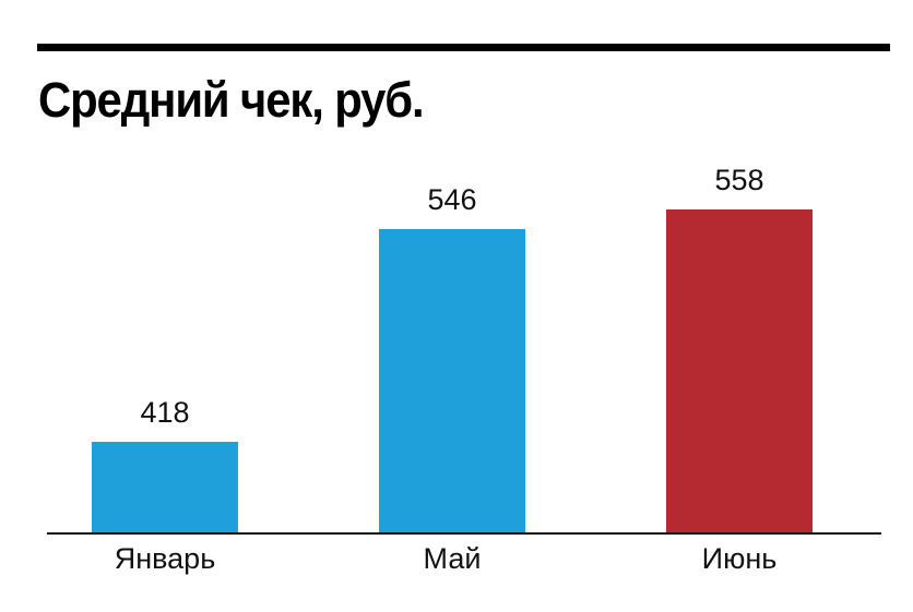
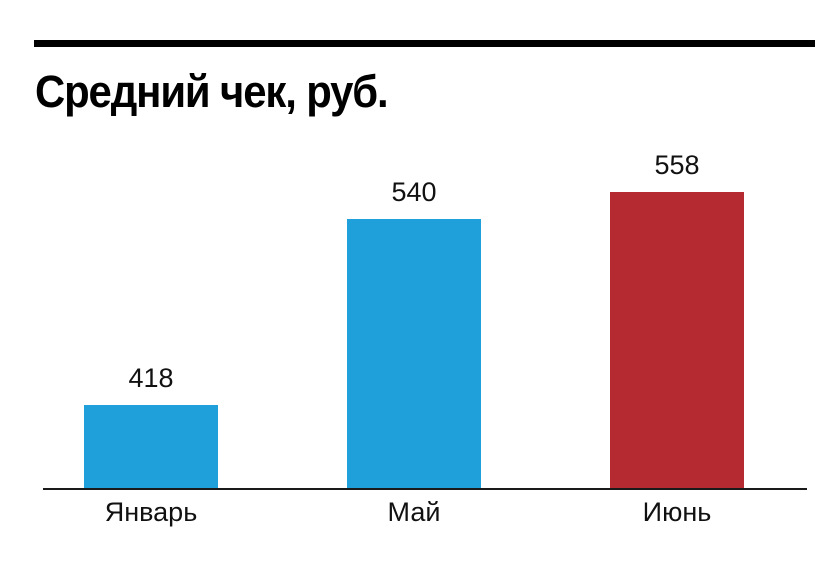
Май: 546 -> 540
